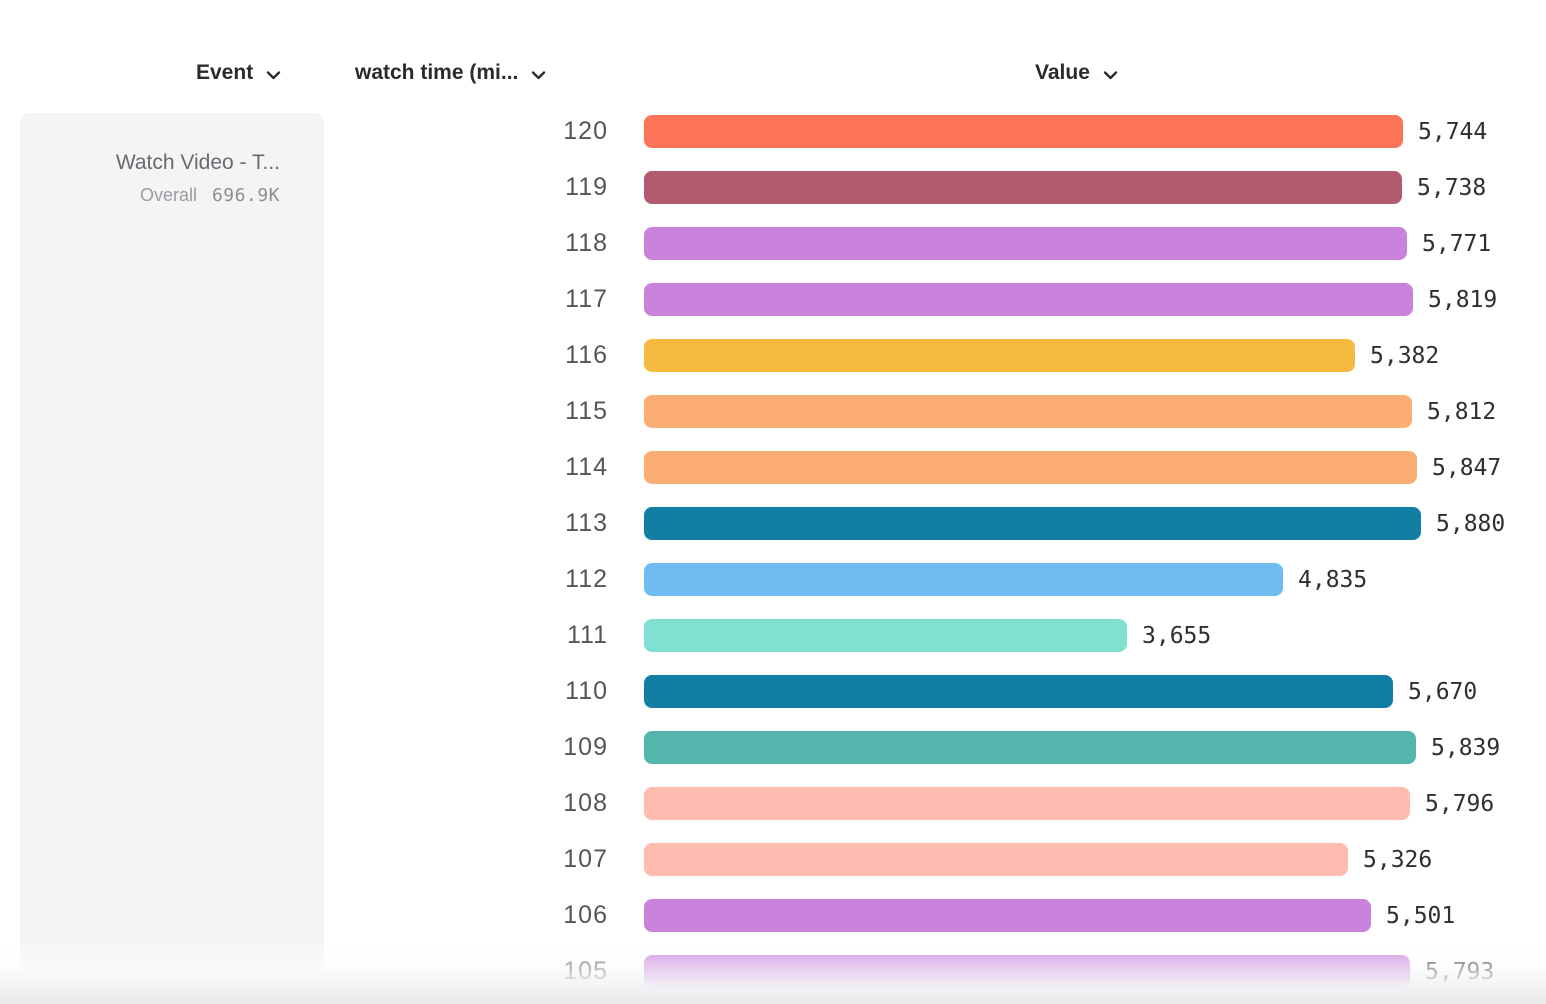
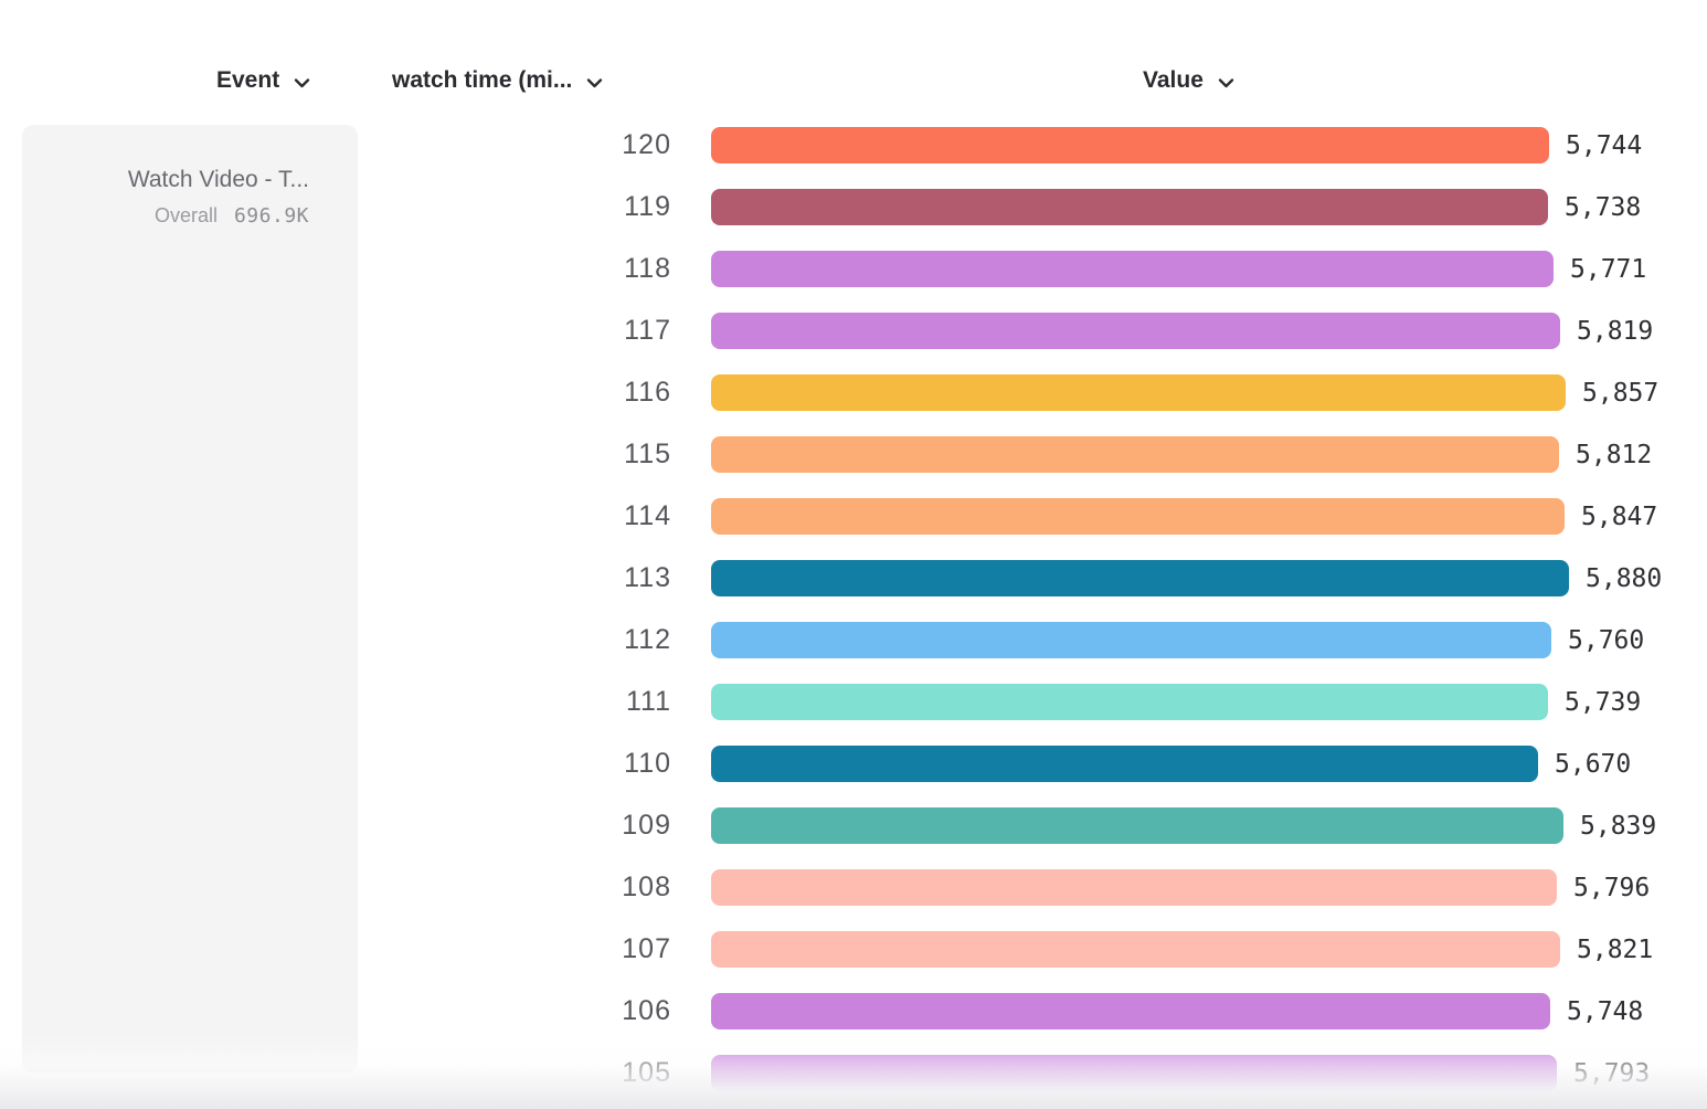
116: 5,382 -> 5,857
112: 4,835 -> 5,760
111: 3,655 -> 5,739
107: 5,326 -> 5,821
106: 5,501 -> 5,748
